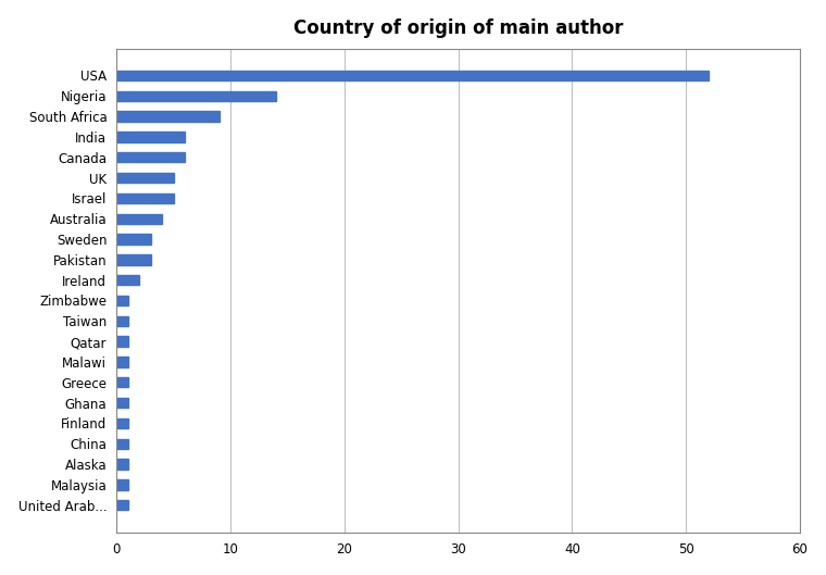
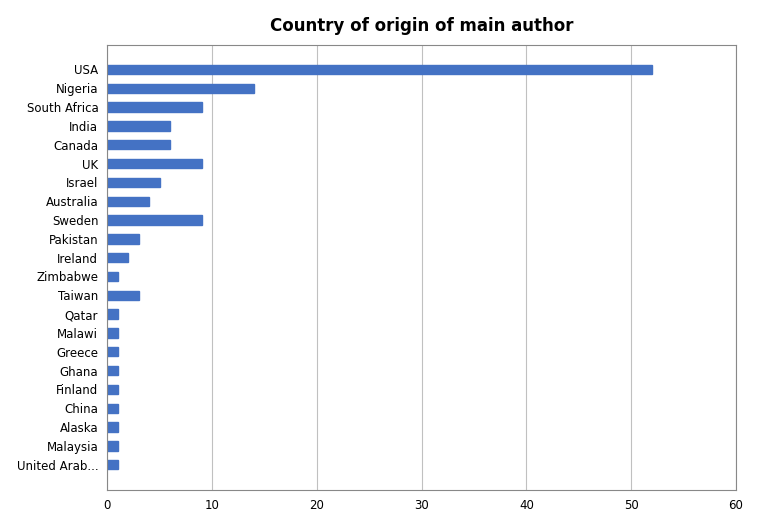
UK: 5 -> 9
Sweden: 3 -> 9
Taiwan: 1 -> 3
